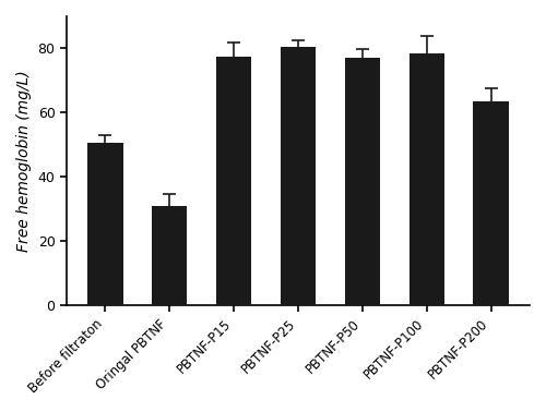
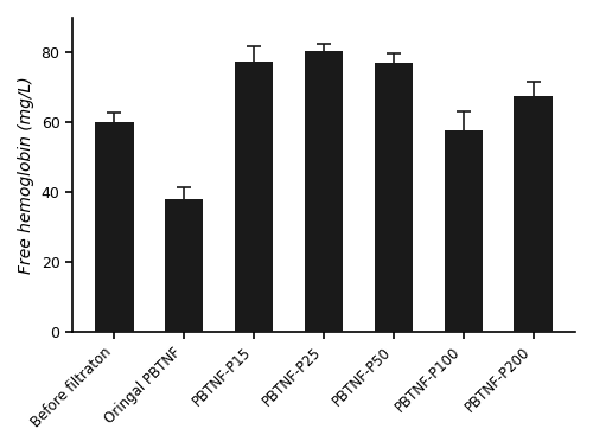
Before filtraton: 50.5 -> 60.2
Oringal PBTNF: 31.0 -> 38.0
PBTNF-P100: 78.5 -> 57.8
PBTNF-P200: 63.5 -> 67.5
